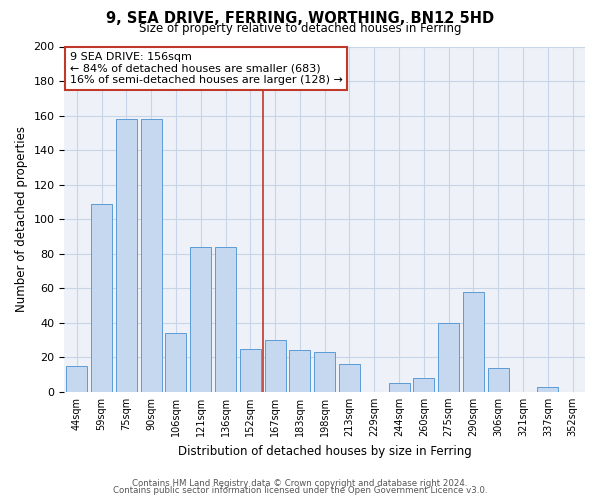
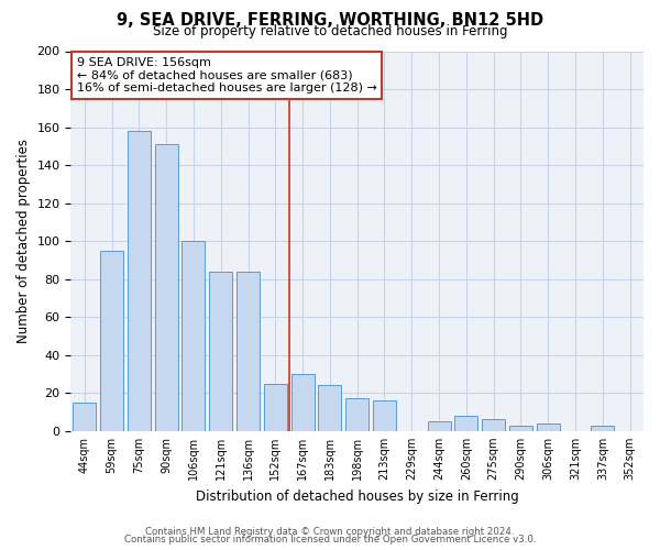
59sqm: 109 -> 95
90sqm: 158 -> 151
106sqm: 34 -> 100
198sqm: 23 -> 17
275sqm: 40 -> 6
290sqm: 58 -> 3
306sqm: 14 -> 4
